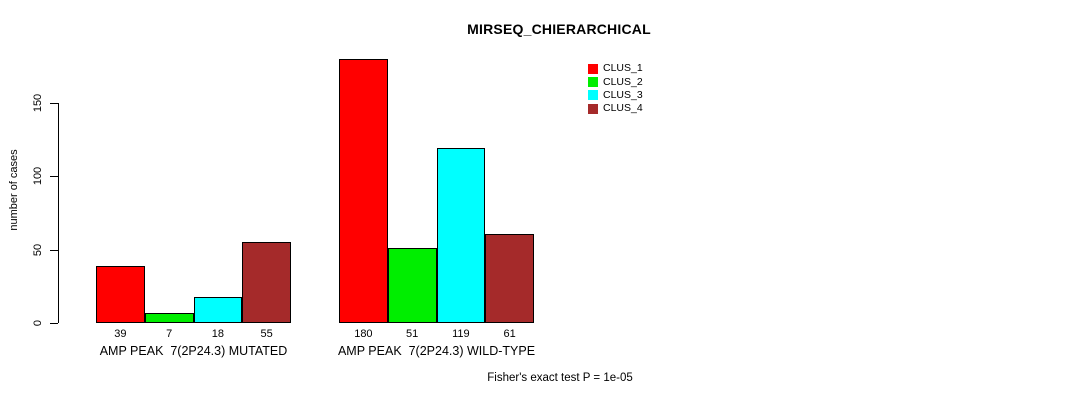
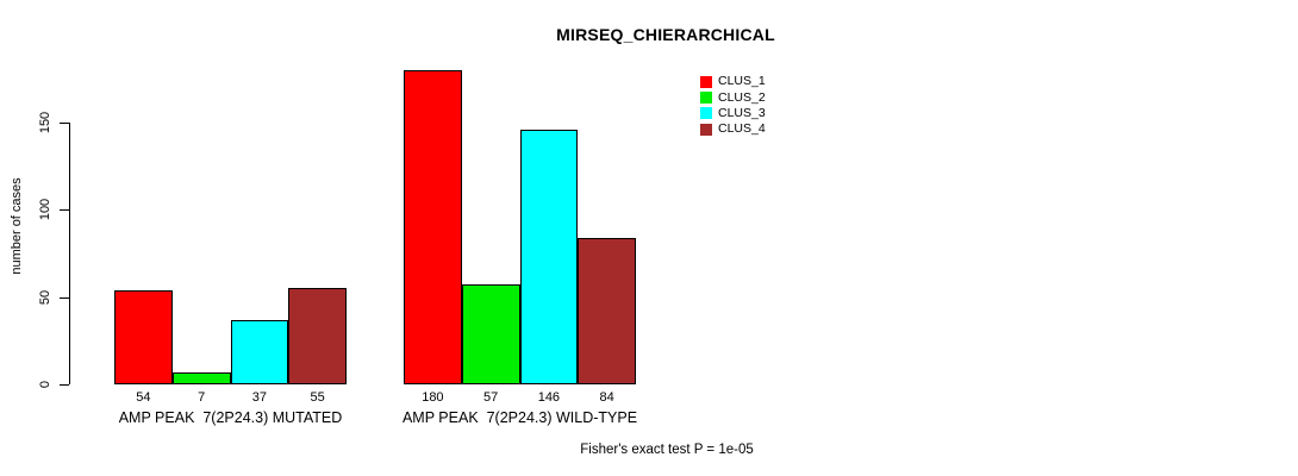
CLUS_1/AMP PEAK 7(2P24.3) MUTATED: 39 -> 54
CLUS_3/AMP PEAK 7(2P24.3) MUTATED: 18 -> 37
CLUS_2/AMP PEAK 7(2P24.3) WILD-TYPE: 51 -> 57
CLUS_3/AMP PEAK 7(2P24.3) WILD-TYPE: 119 -> 146
CLUS_4/AMP PEAK 7(2P24.3) WILD-TYPE: 61 -> 84
